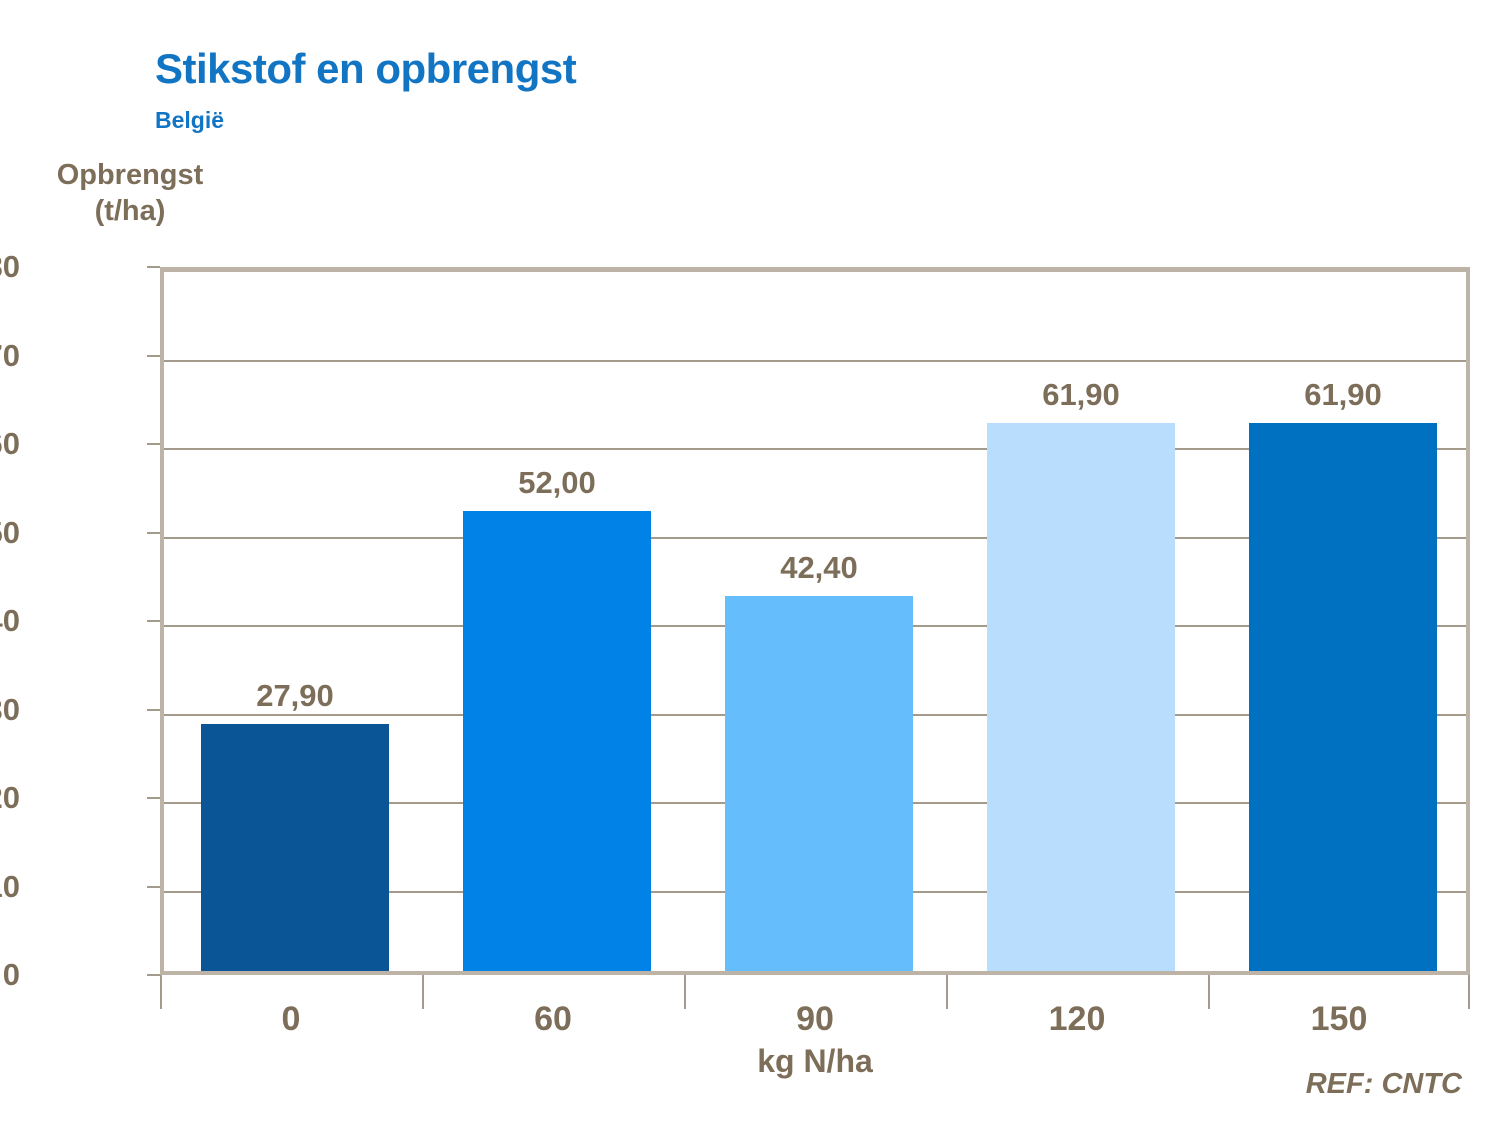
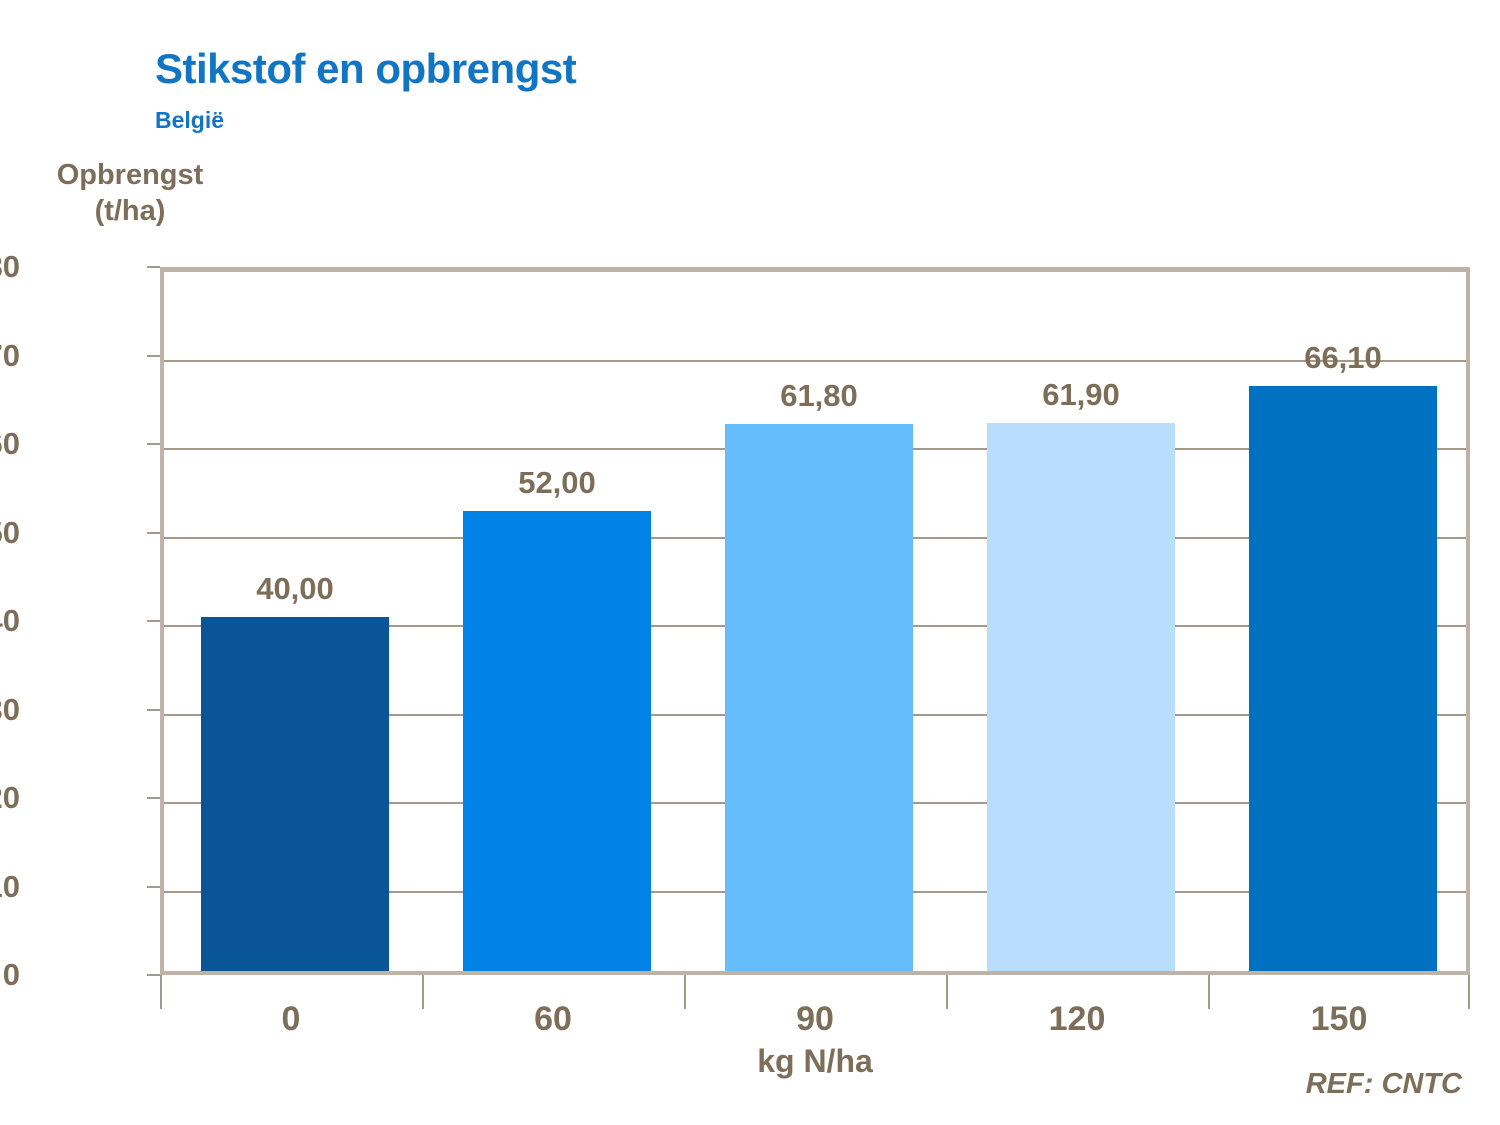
0: 27,90 -> 40,00
90: 42,40 -> 61,80
150: 61,90 -> 66,10
